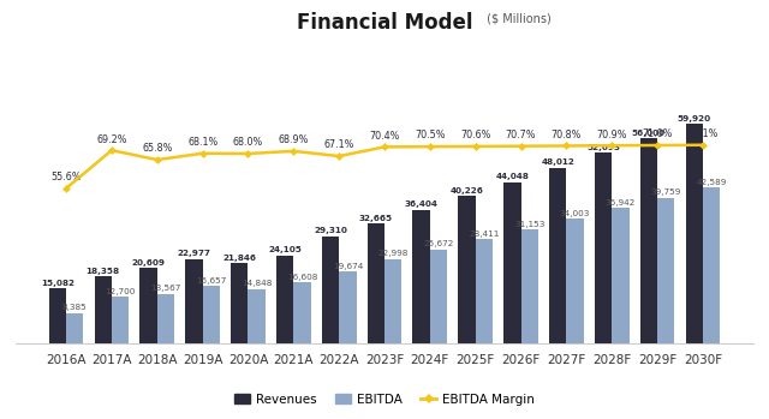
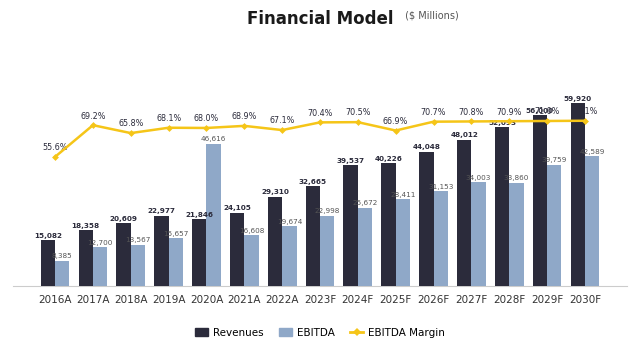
EBITDA/2020A: 14,848 -> 46,616
Revenues/2024F: 36,404 -> 39,537
EBITDA Margin/2025F: 70.6% -> 66.9%
EBITDA/2028F: 36,942 -> 33,860
